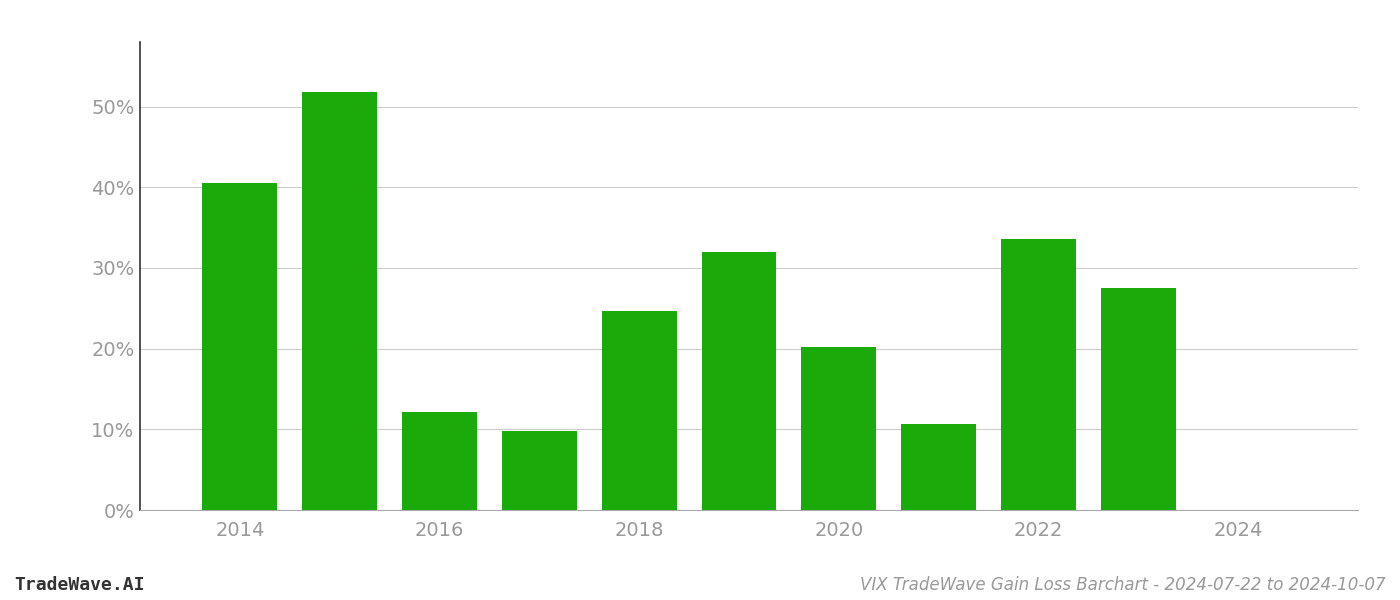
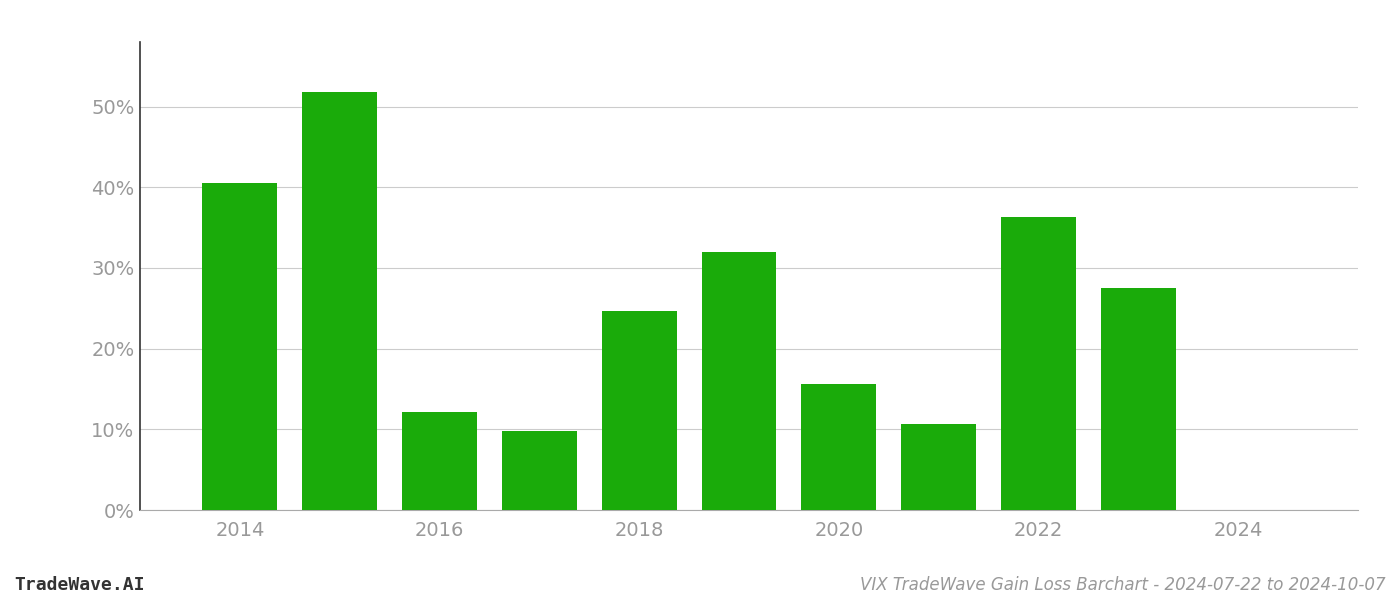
2020: 20.2% -> 15.6%
2022: 33.6% -> 36.3%
